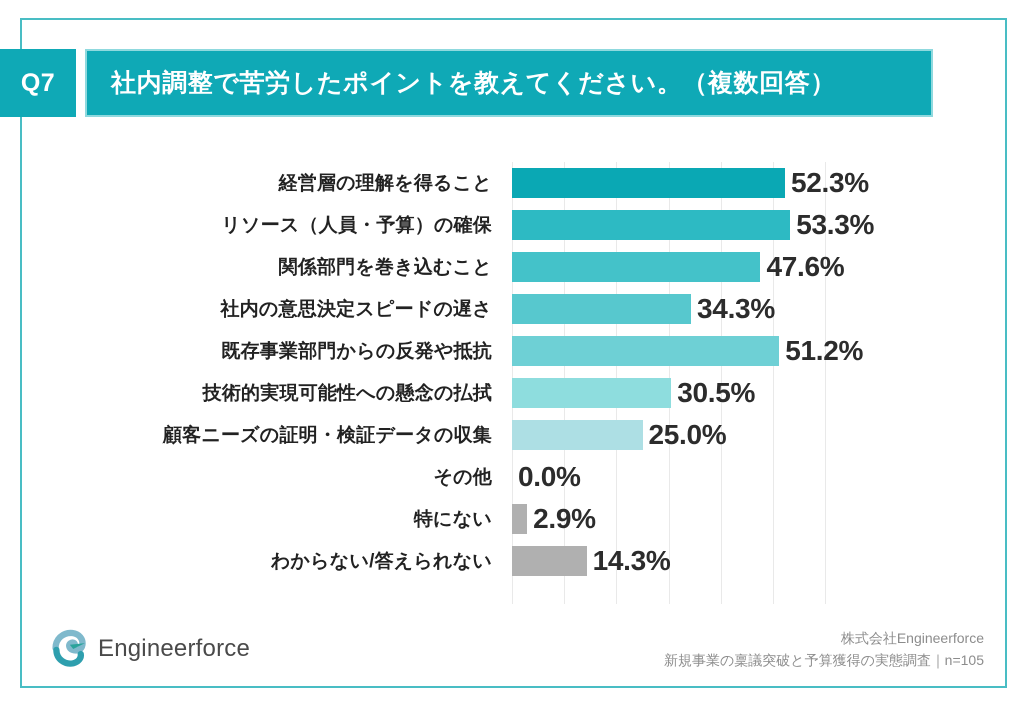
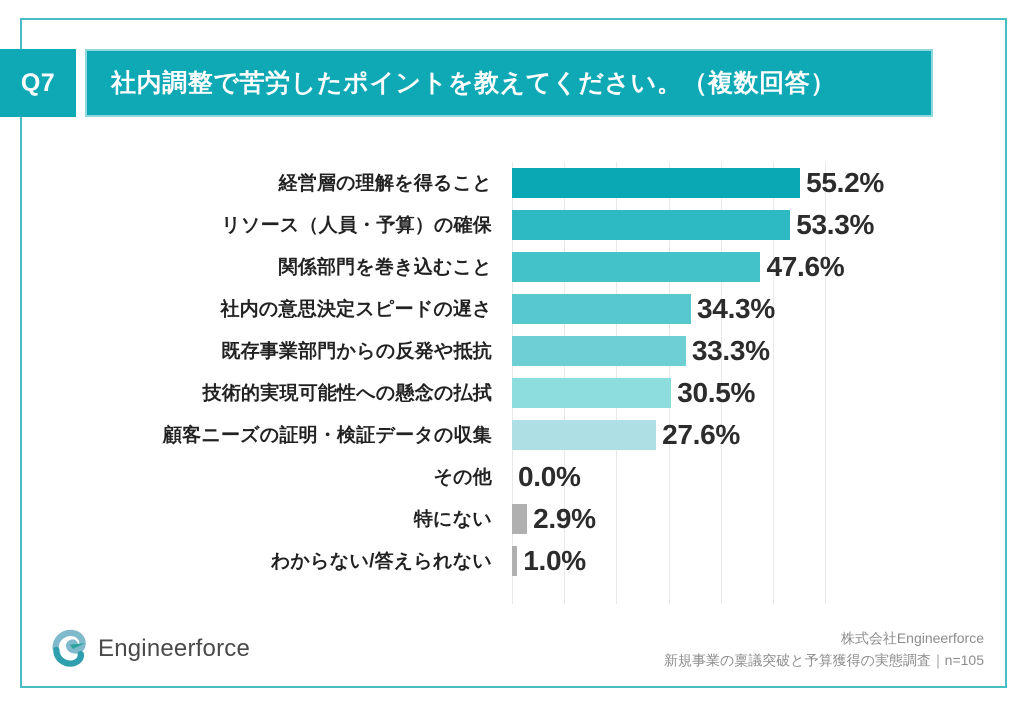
経営層の理解を得ること: 52.3% -> 55.2%
既存事業部門からの反発や抵抗: 51.2% -> 33.3%
顧客ニーズの証明・検証データの収集: 25.0% -> 27.6%
わからない/答えられない: 14.3% -> 1.0%
